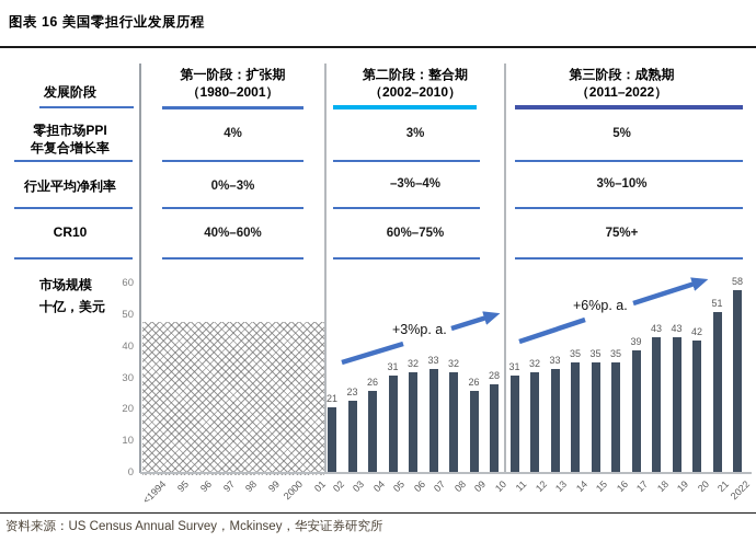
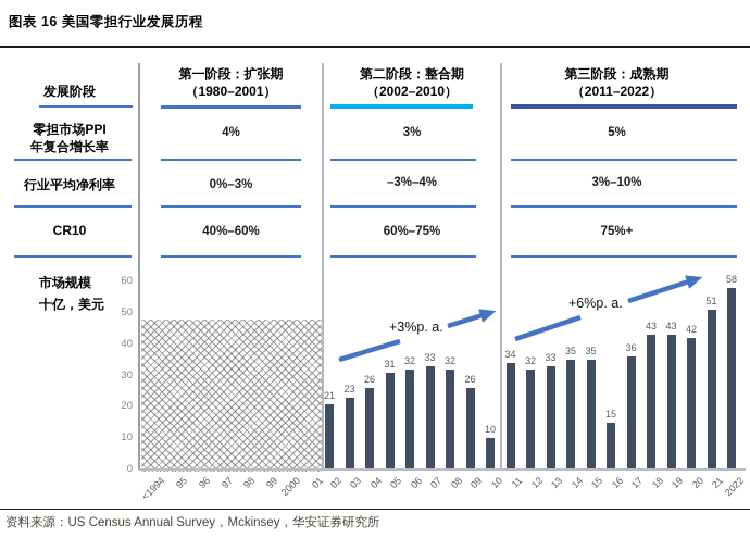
10: 28 -> 10
11: 31 -> 34
16: 35 -> 15
17: 39 -> 36
